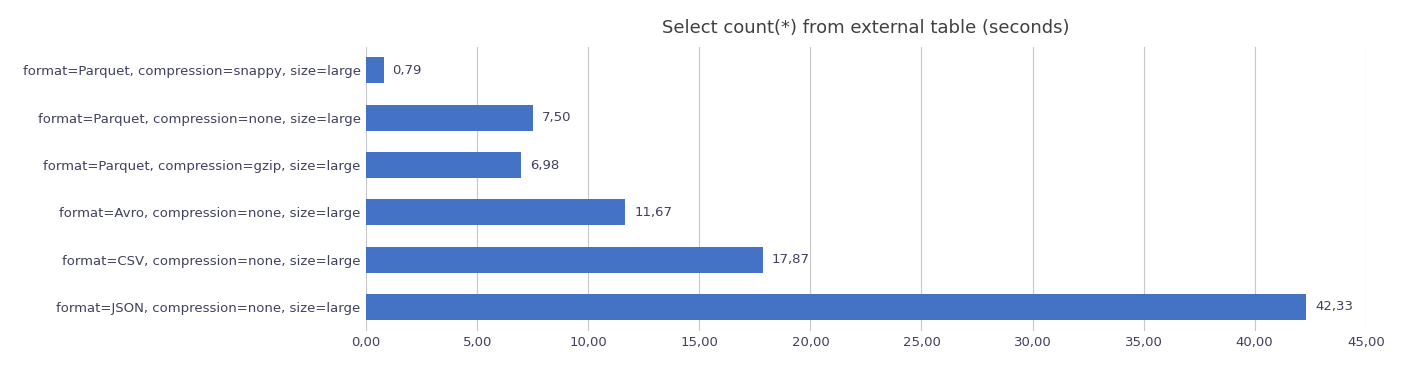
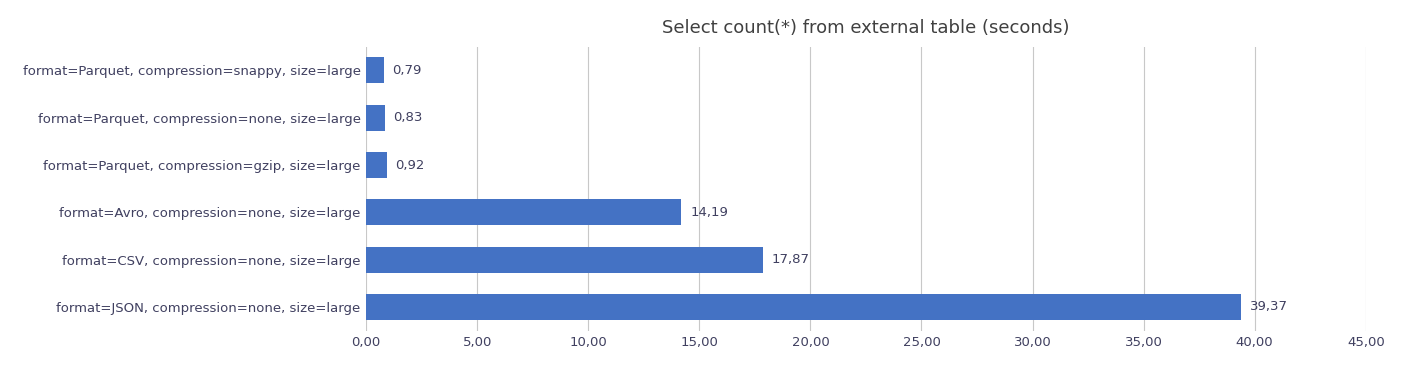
format=Parquet, compression=none, size=large: 7,50 -> 0,83
format=Parquet, compression=gzip, size=large: 6,98 -> 0,92
format=Avro, compression=none, size=large: 11,67 -> 14,19
format=JSON, compression=none, size=large: 42,33 -> 39,37
